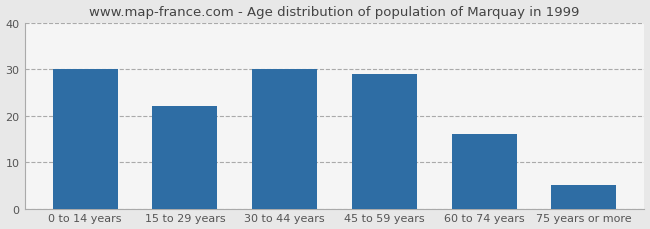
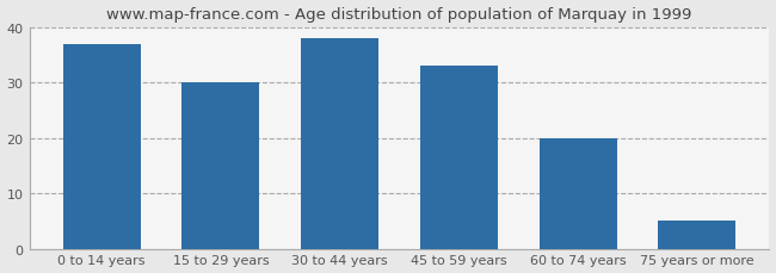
0 to 14 years: 30 -> 37
15 to 29 years: 22 -> 30
30 to 44 years: 30 -> 38
45 to 59 years: 29 -> 33
60 to 74 years: 16 -> 20
